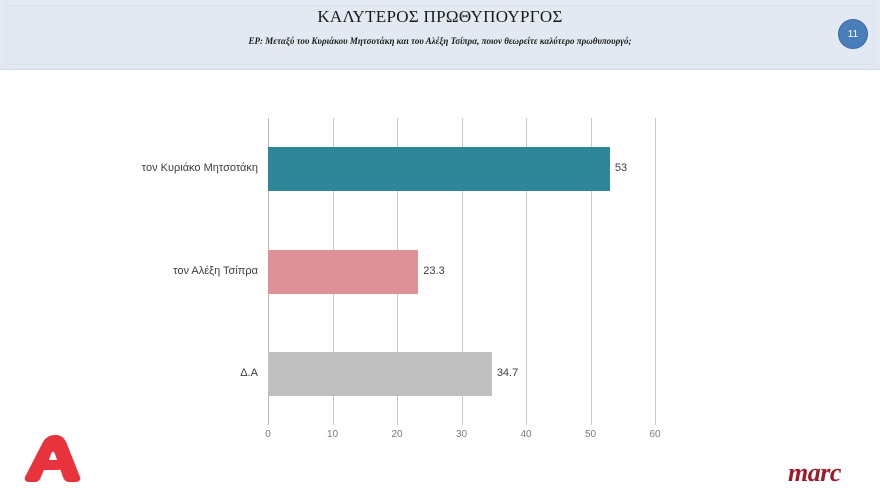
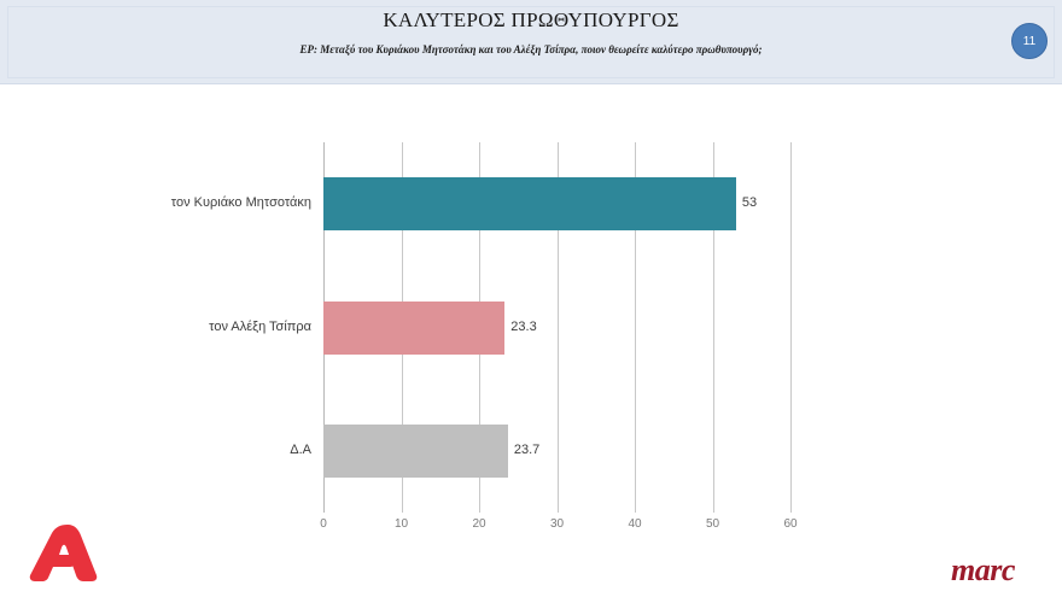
Δ.Α: 34.7 -> 23.7
